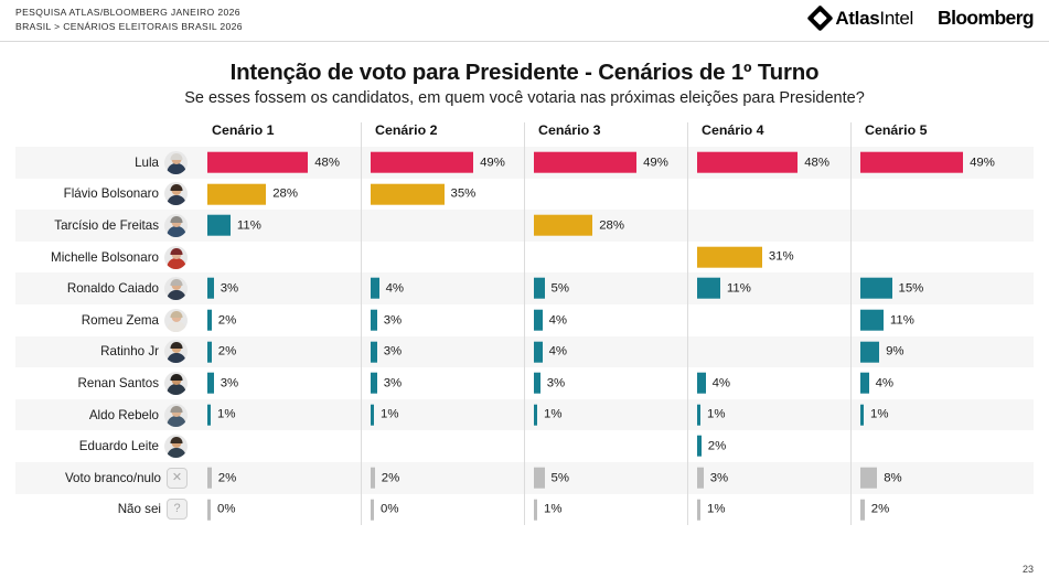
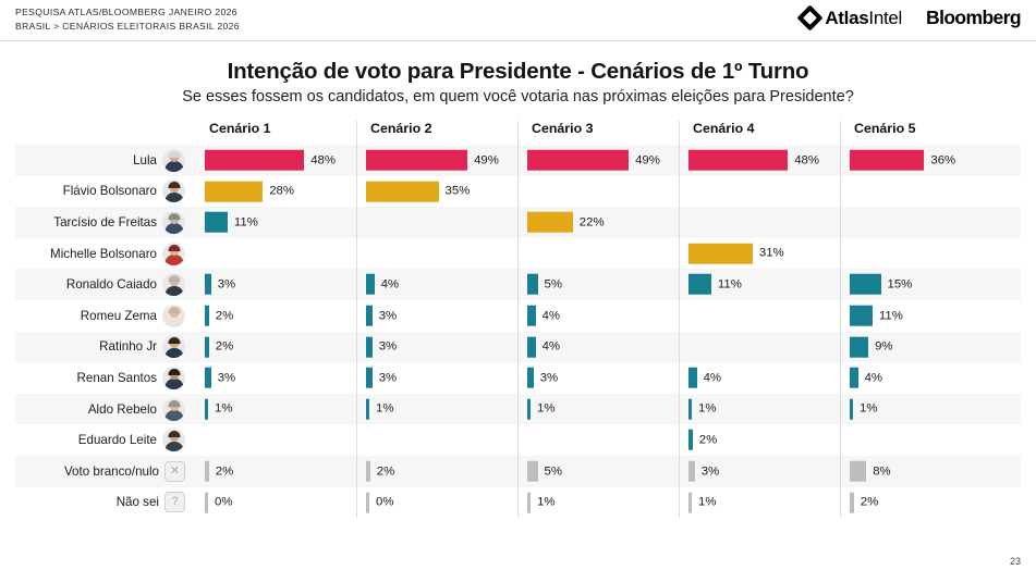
Cenário 5/Lula: 49% -> 36%
Cenário 3/Tarcísio de Freitas: 28% -> 22%
